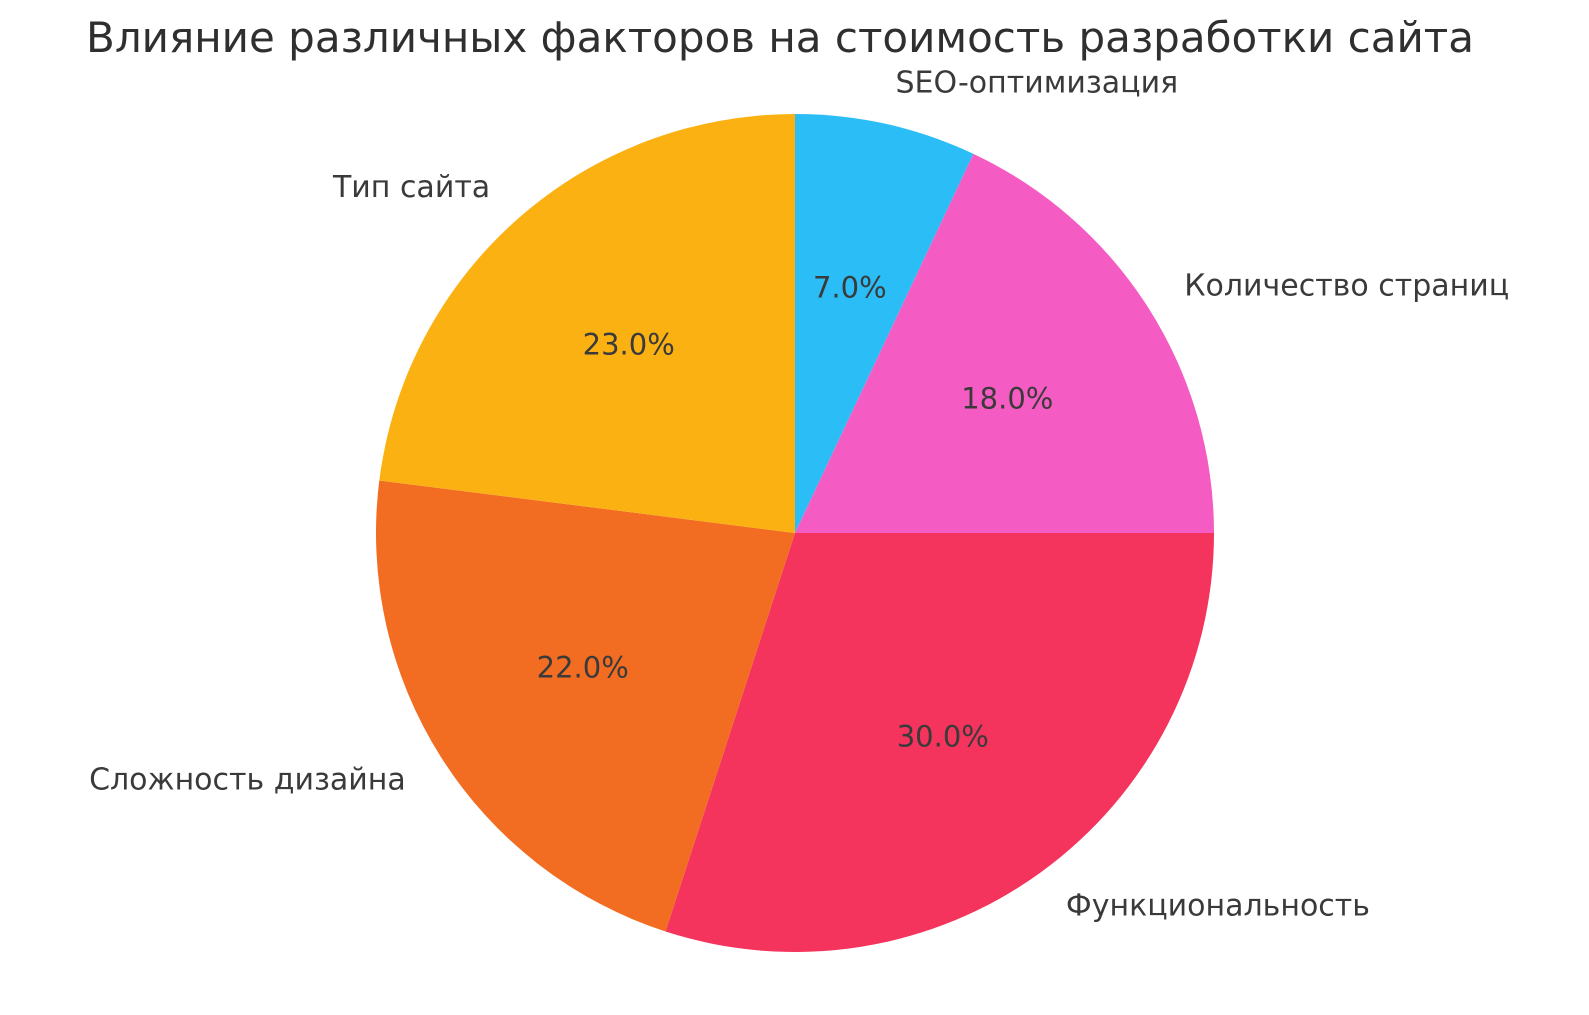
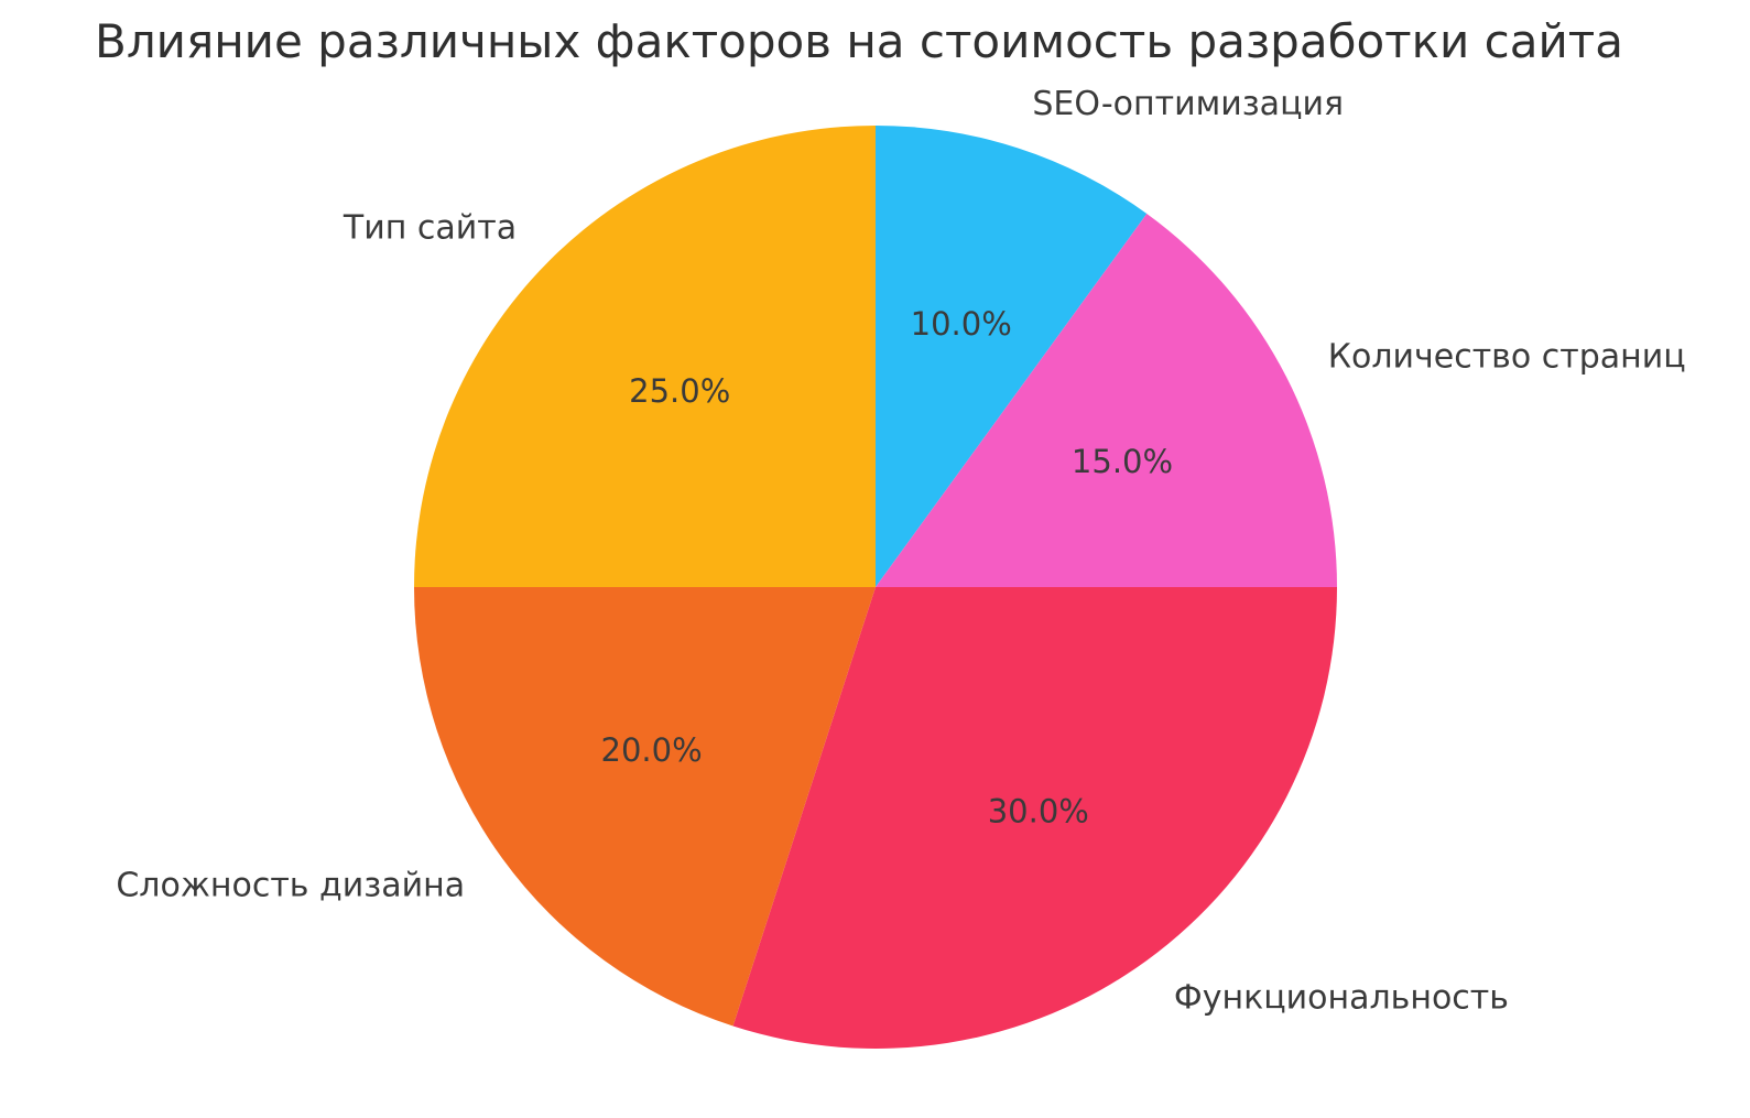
SEO-оптимизация: 7.0% -> 10.0%
Количество страниц: 18.0% -> 15.0%
Сложность дизайна: 22.0% -> 20.0%
Тип сайта: 23.0% -> 25.0%
